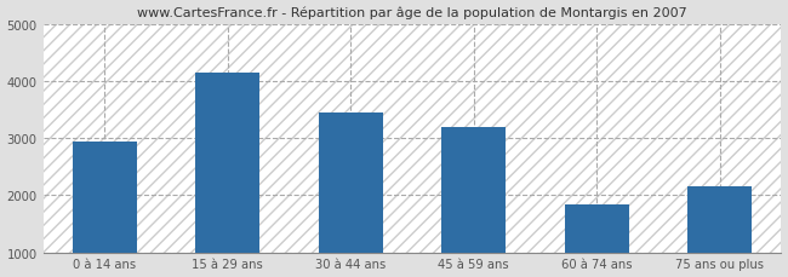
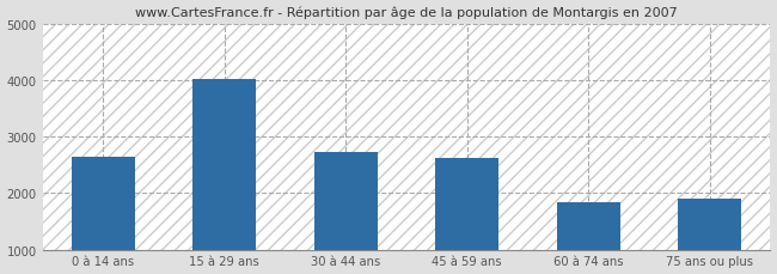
0 à 14 ans: 2950 -> 2650
15 à 29 ans: 4150 -> 4020
30 à 44 ans: 3450 -> 2720
45 à 59 ans: 3200 -> 2620
75 ans ou plus: 2150 -> 1910
